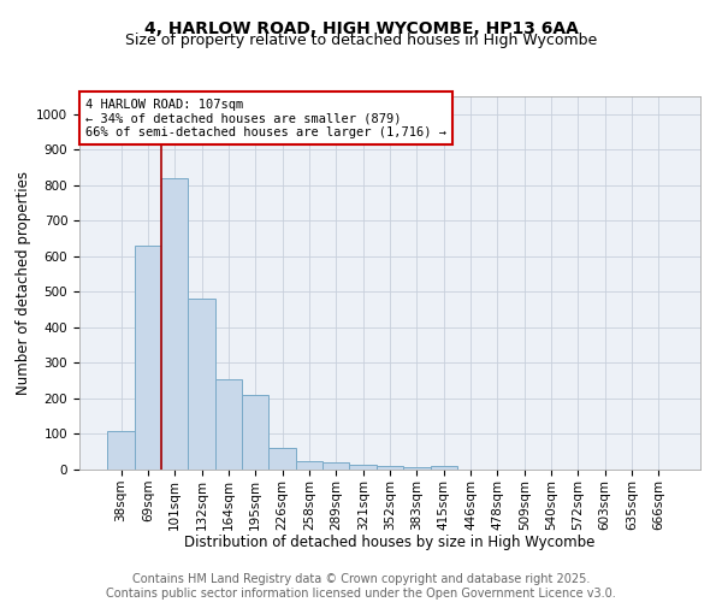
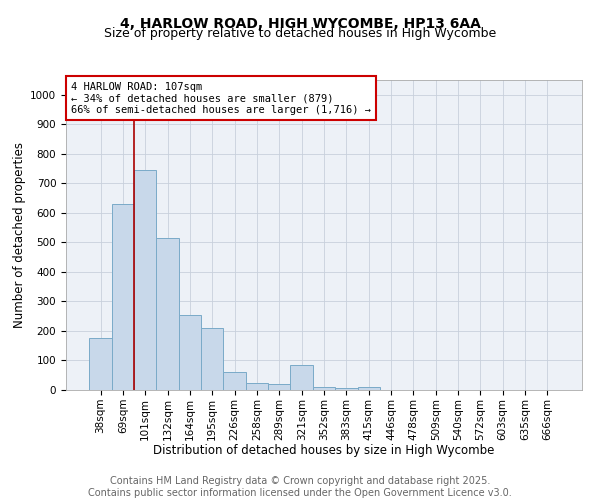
38sqm: 110 -> 175
101sqm: 820 -> 745
132sqm: 480 -> 515
321sqm: 15 -> 85
